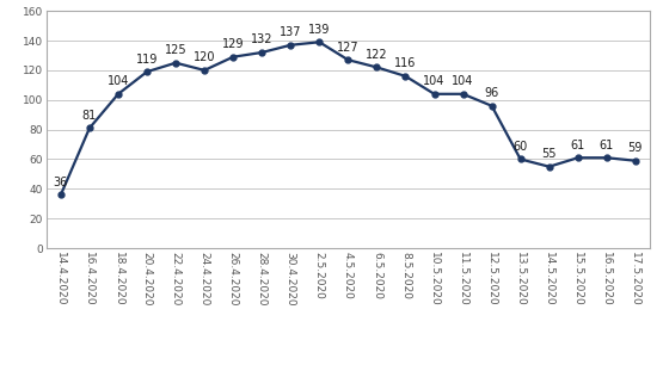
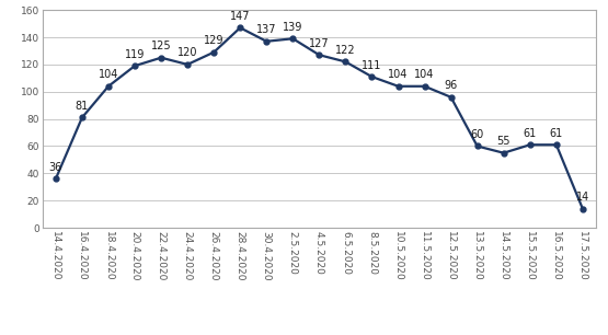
28.4.2020: 132 -> 147
8.5.2020: 116 -> 111
17.5.2020: 59 -> 14
